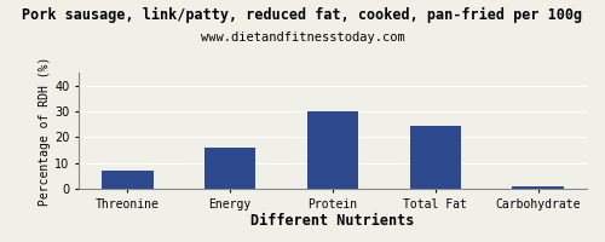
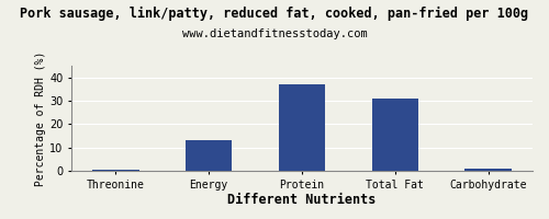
Threonine: 7.0 -> 0.4
Energy: 16.0 -> 13.3
Protein: 30.0 -> 37.0
Total Fat: 24.5 -> 31.0
